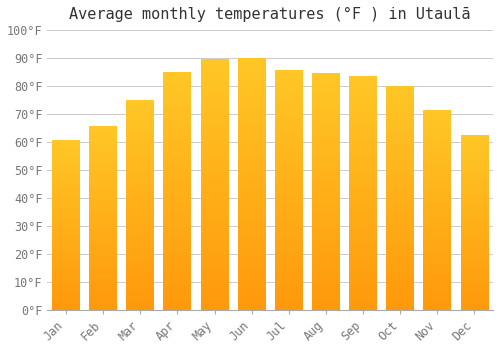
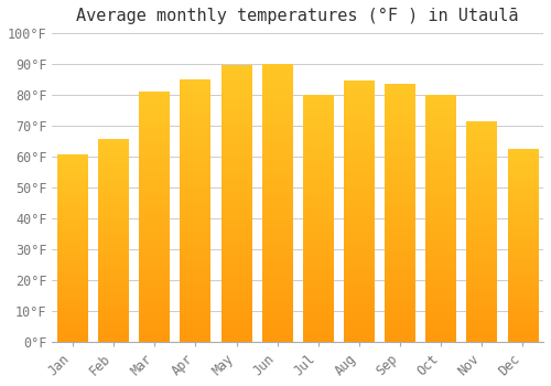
Mar: 75.0°F -> 81.0°F
Jul: 85.5°F -> 80.0°F
